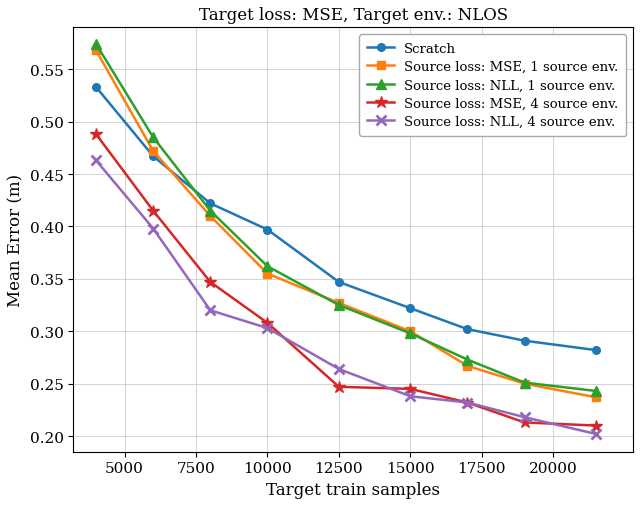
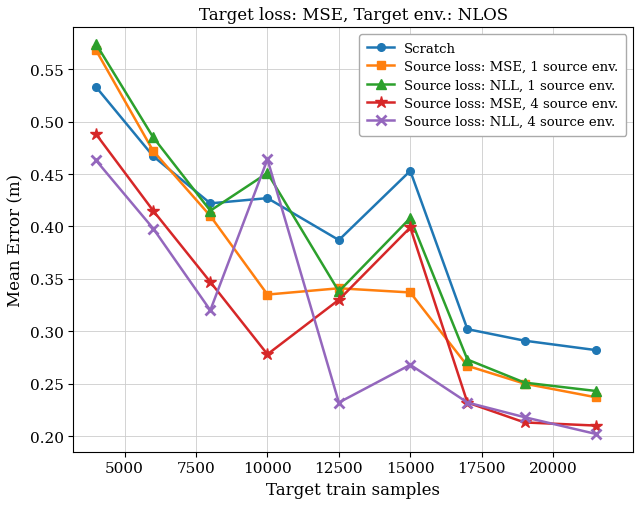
Scratch/10000: 0.397 -> 0.427
Source loss: MSE, 1 source env./10000: 0.355 -> 0.335
Source loss: NLL, 1 source env./10000: 0.362 -> 0.451
Source loss: MSE, 4 source env./10000: 0.308 -> 0.278
Source loss: NLL, 4 source env./10000: 0.303 -> 0.464
Scratch/12500: 0.347 -> 0.387
Source loss: MSE, 1 source env./12500: 0.327 -> 0.341
Source loss: NLL, 1 source env./12500: 0.325 -> 0.338
Source loss: MSE, 4 source env./12500: 0.247 -> 0.330
Source loss: NLL, 4 source env./12500: 0.264 -> 0.232
Scratch/15000: 0.322 -> 0.453
Source loss: MSE, 1 source env./15000: 0.300 -> 0.337
Source loss: NLL, 1 source env./15000: 0.298 -> 0.408
Source loss: MSE, 4 source env./15000: 0.245 -> 0.399
Source loss: NLL, 4 source env./15000: 0.238 -> 0.268
